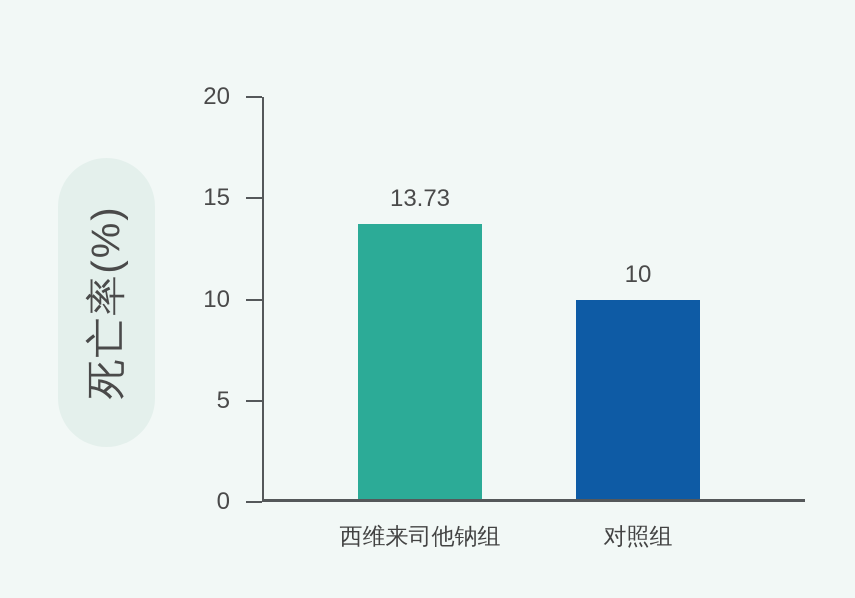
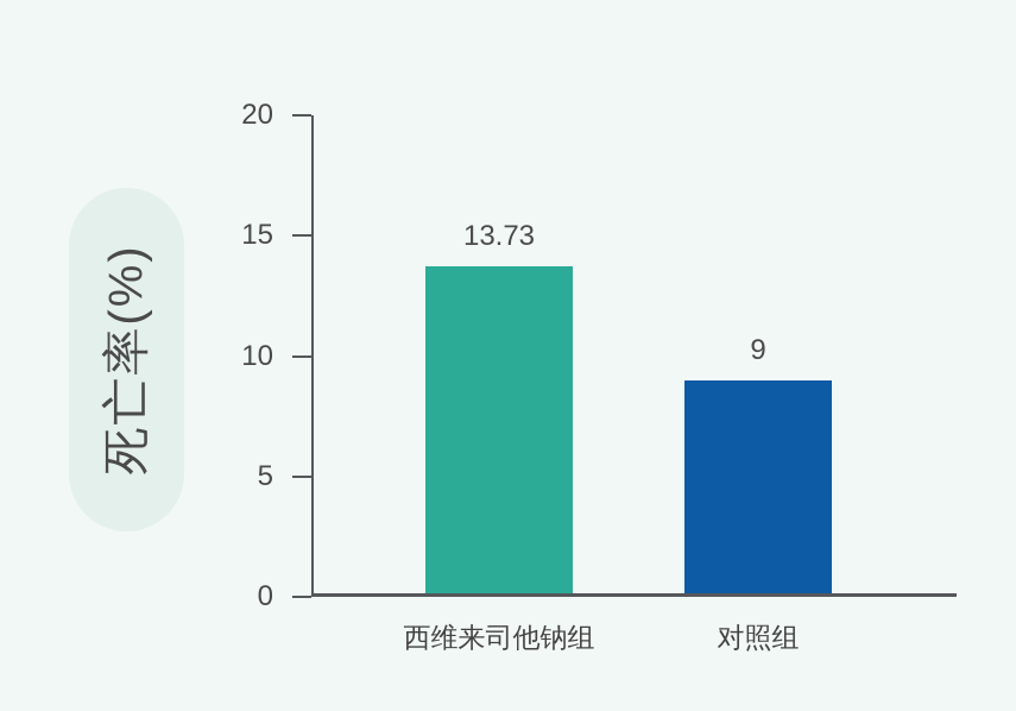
对照组: 10 -> 9
